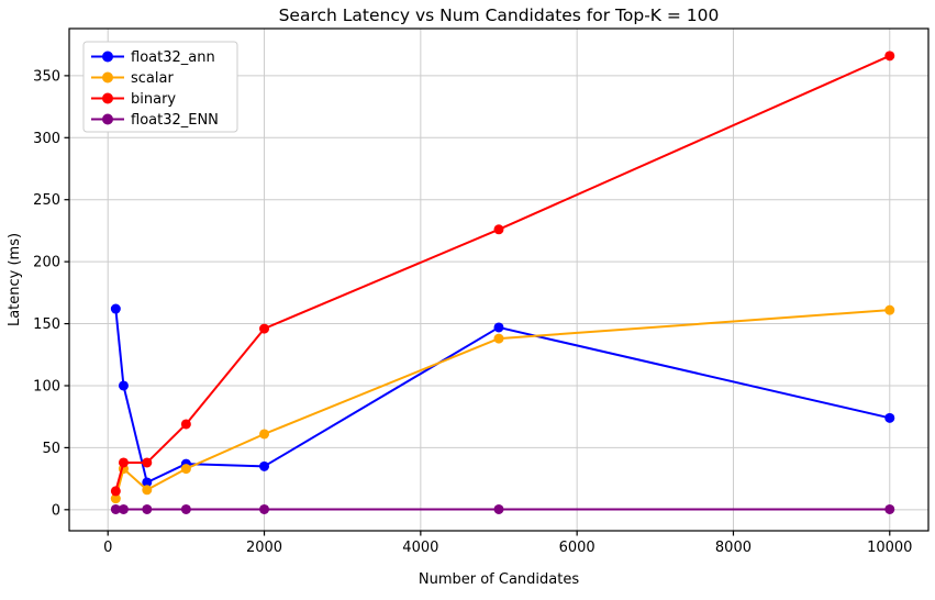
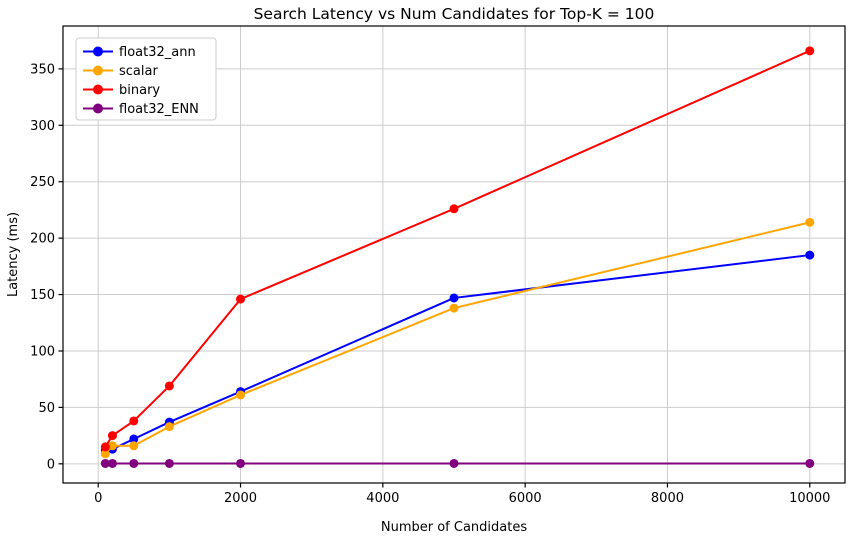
float32_ann/100: 162 -> 12
float32_ann/200: 100 -> 13
scalar/200: 33 -> 16
binary/200: 38 -> 25
float32_ann/2000: 35 -> 64
float32_ann/10000: 74 -> 185
scalar/10000: 161 -> 214
